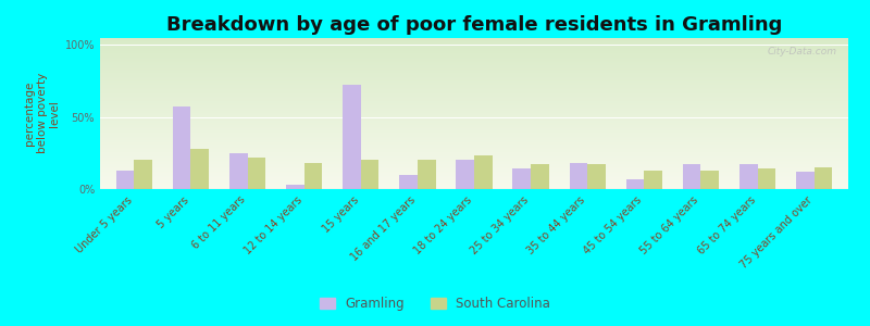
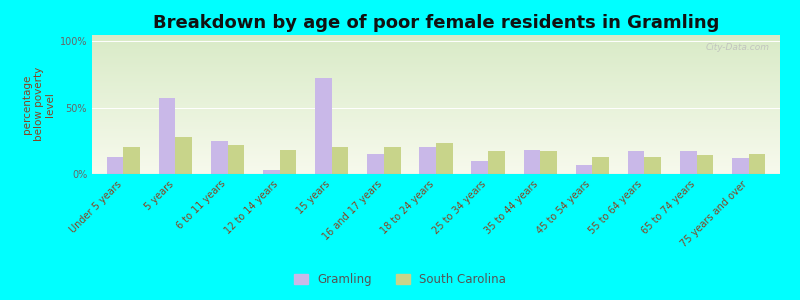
Gramling/16 and 17 years: 10% -> 15%
Gramling/25 to 34 years: 14% -> 10%
